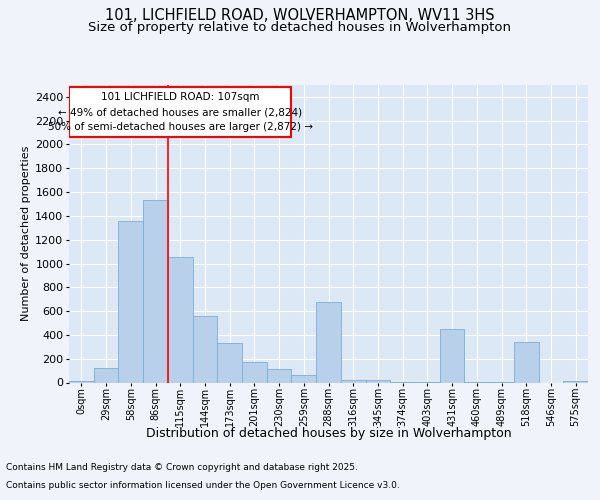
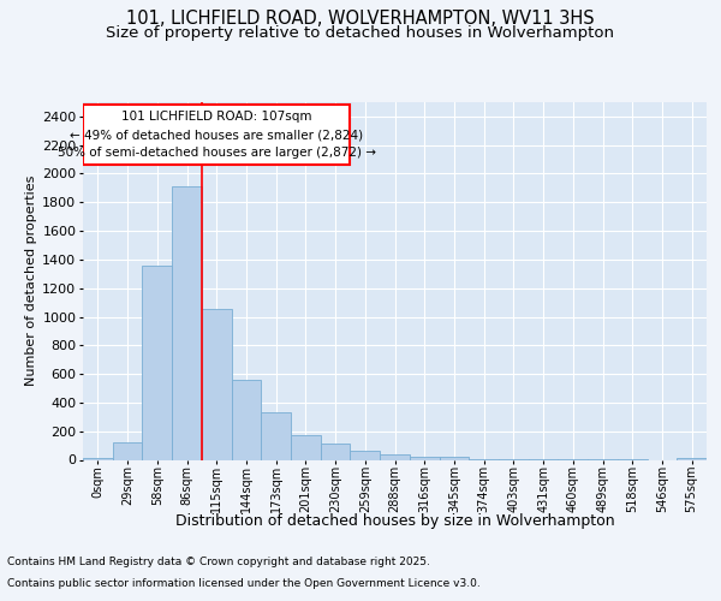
86sqm: 1530 -> 1910
288sqm: 680 -> 40
431sqm: 450 -> 0
518sqm: 340 -> 0
